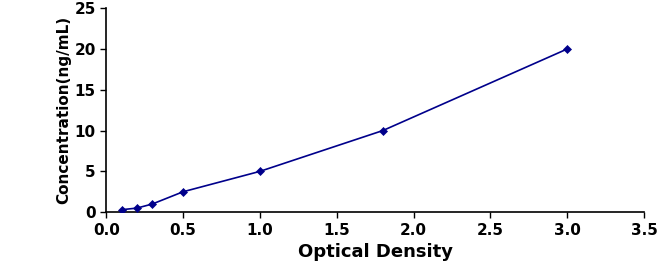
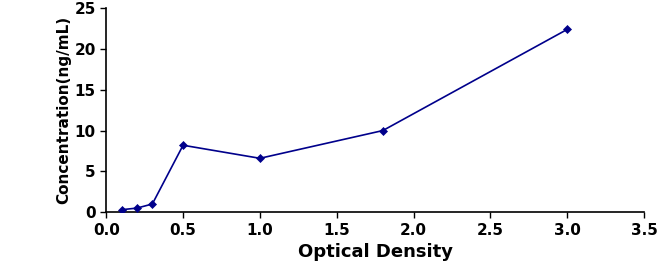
0.5: 2.5 -> 8.2
1.0: 5.0 -> 6.6
3.0: 20.0 -> 22.4
